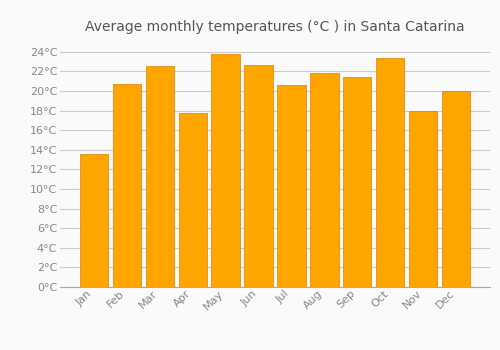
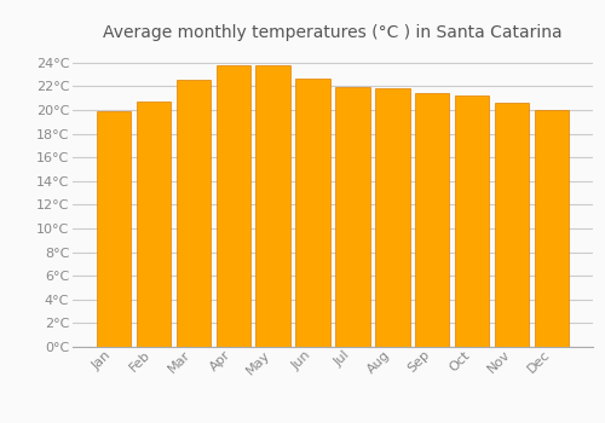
Jan: 13.6°C -> 19.9°C
Apr: 17.8°C -> 23.8°C
Jul: 20.6°C -> 21.9°C
Oct: 23.4°C -> 21.2°C
Nov: 18.0°C -> 20.6°C
